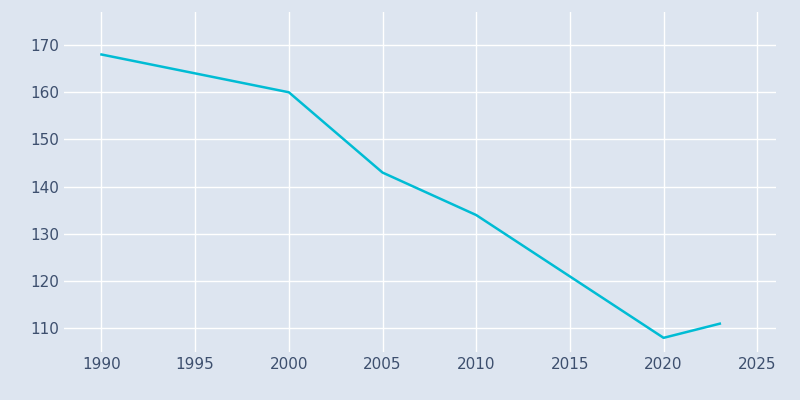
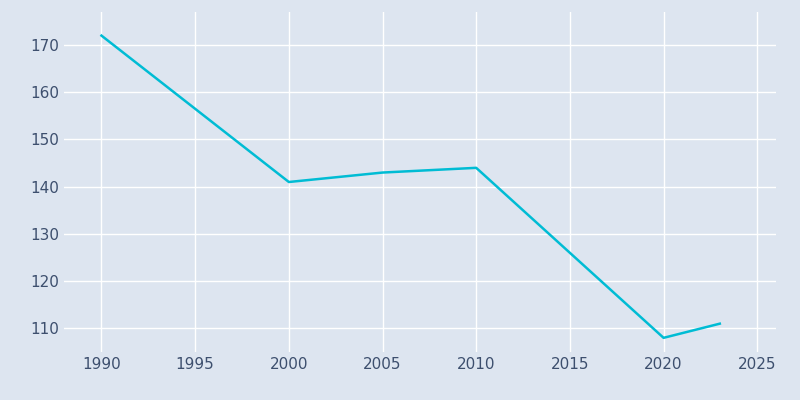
1990: 168 -> 172
2000: 160 -> 141
2010: 134 -> 144
